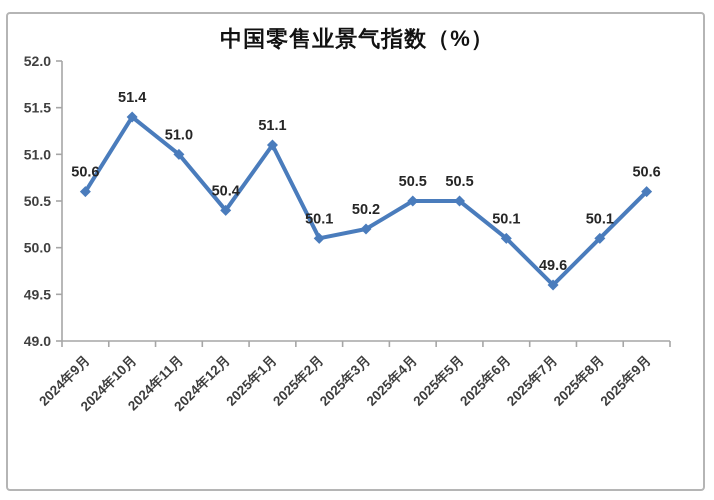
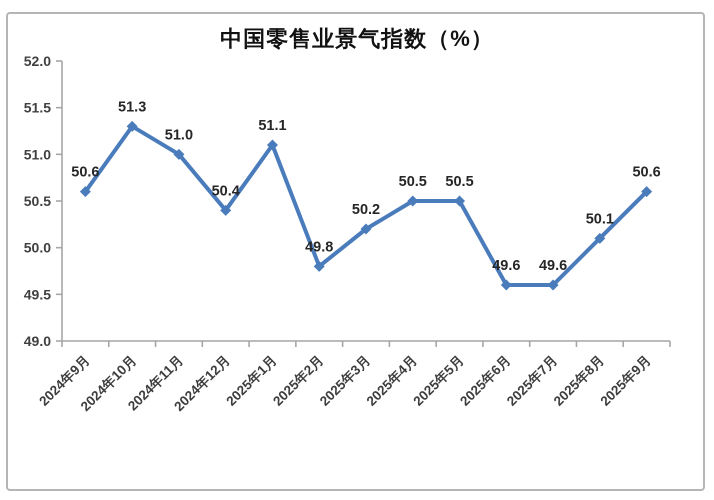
2024年10月: 51.4 -> 51.3
2025年2月: 50.1 -> 49.8
2025年6月: 50.1 -> 49.6
